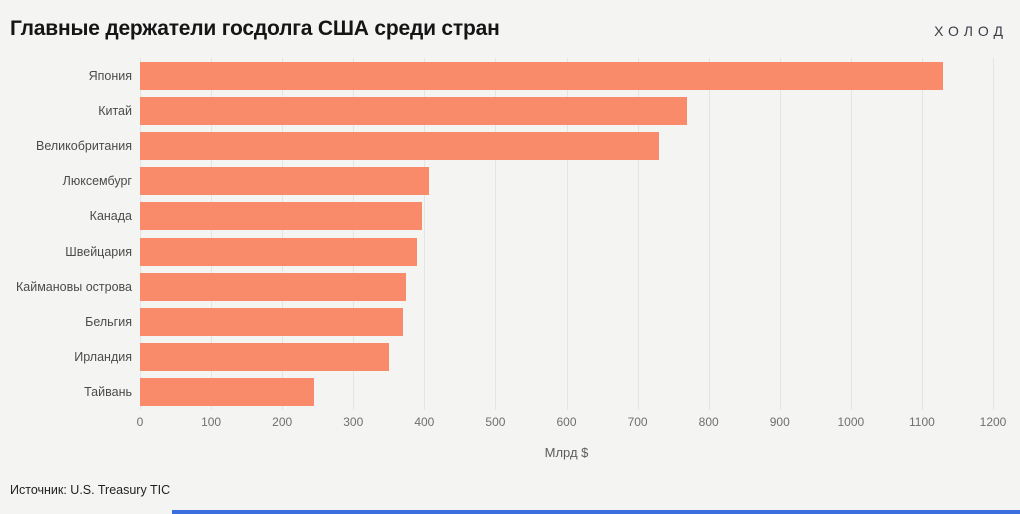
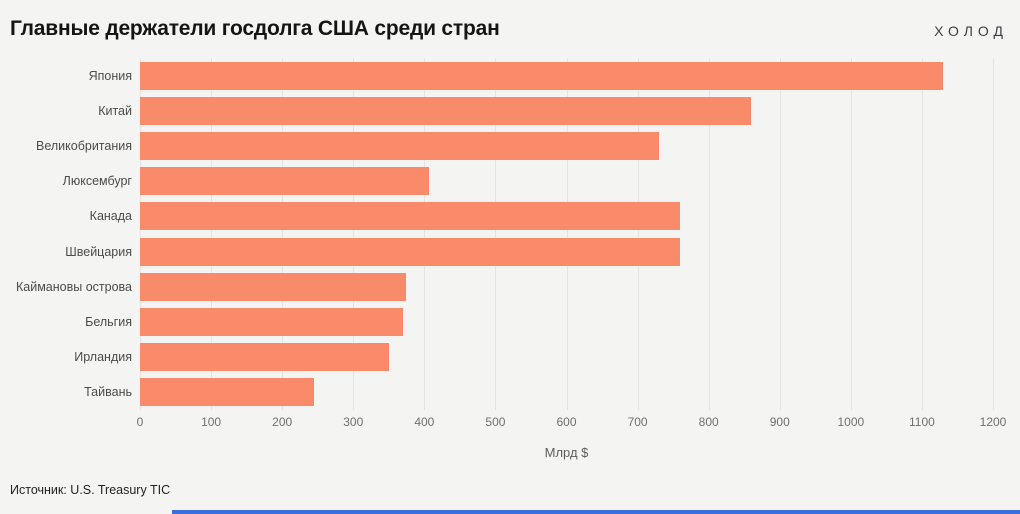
Китай: 770 -> 860
Канада: 400 -> 760
Швейцария: 390 -> 760
